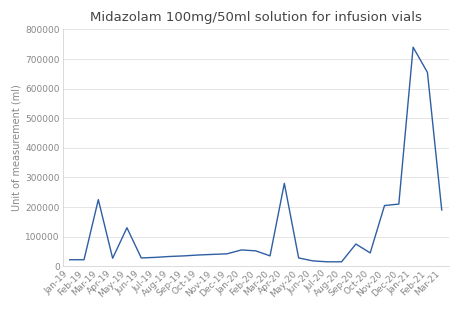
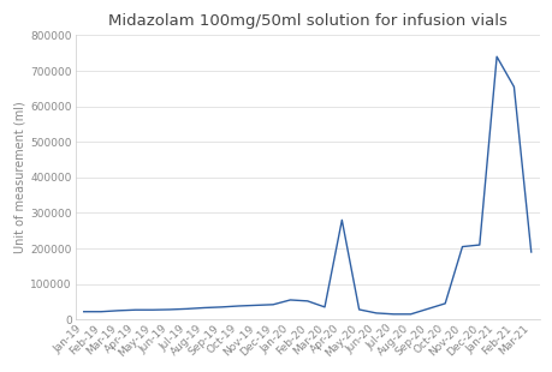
Mar-19: 225000 -> 25000
May-19: 130000 -> 27000
Sep-20: 75000 -> 30000
